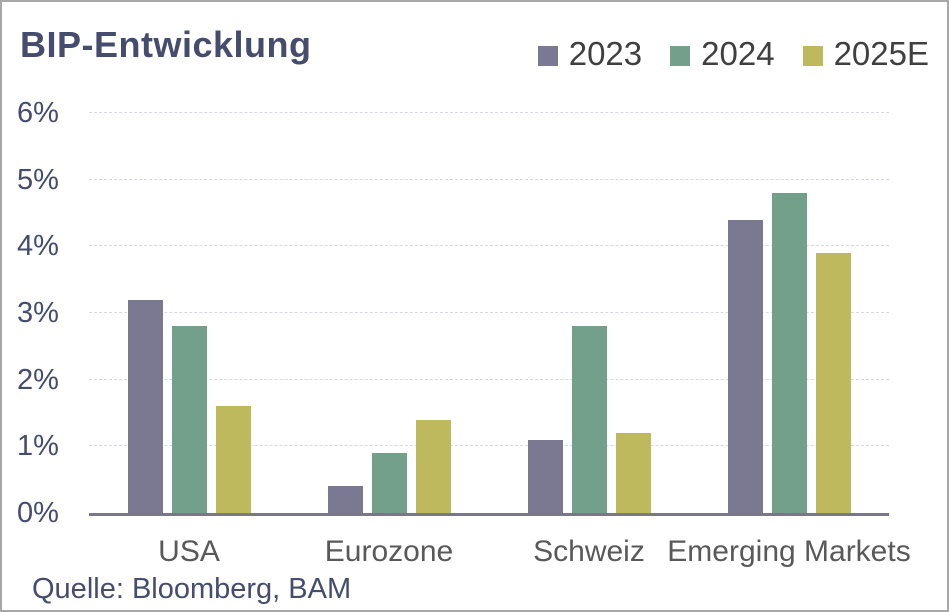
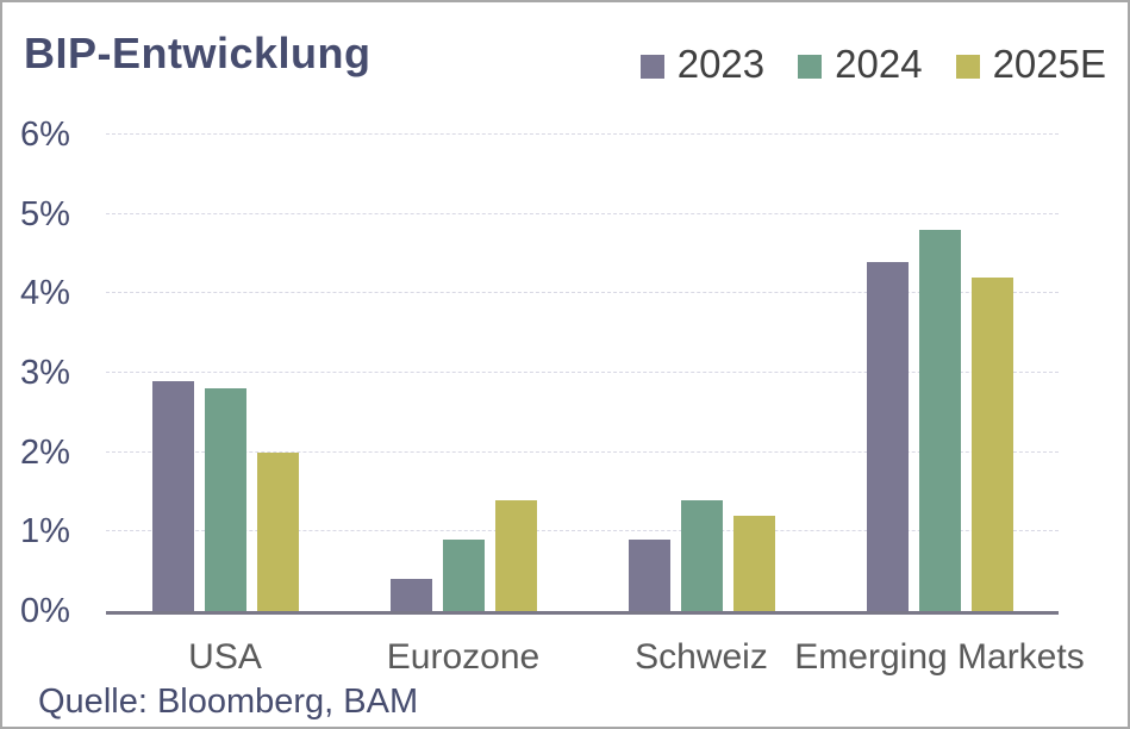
2023/USA: 3.2% -> 2.9%
2025E/USA: 1.6% -> 2.0%
2023/Schweiz: 1.1% -> 0.9%
2024/Schweiz: 2.8% -> 1.4%
2025E/Emerging Markets: 3.9% -> 4.2%
